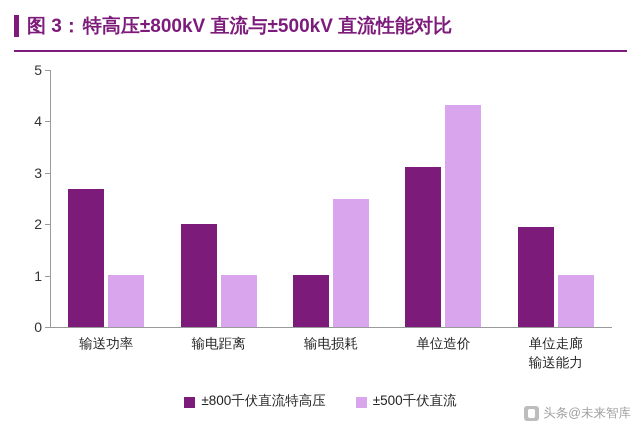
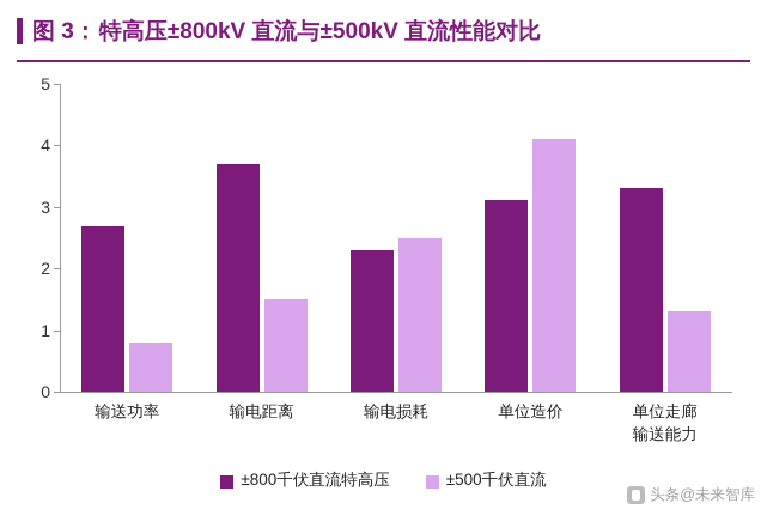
±500千伏直流/输送功率: 1.0 -> 0.8
±800千伏直流特高压/输电距离: 2.0 -> 3.7
±500千伏直流/输电距离: 1.0 -> 1.5
±800千伏直流特高压/输电损耗: 1.0 -> 2.3
±500千伏直流/单位造价: 4.3 -> 4.1
±800千伏直流特高压/单位走廊 输送能力: 1.9 -> 3.3
±500千伏直流/单位走廊 输送能力: 1.0 -> 1.3
